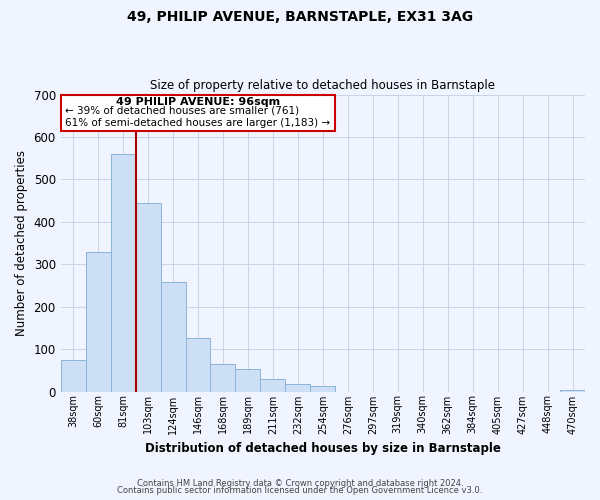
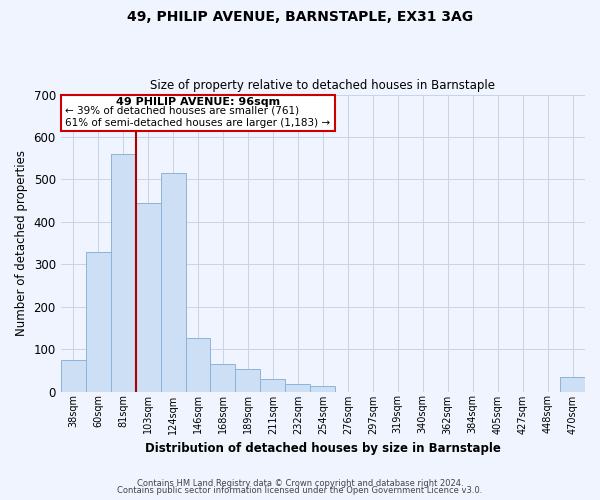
124sqm: 258 -> 515
470sqm: 3 -> 35
